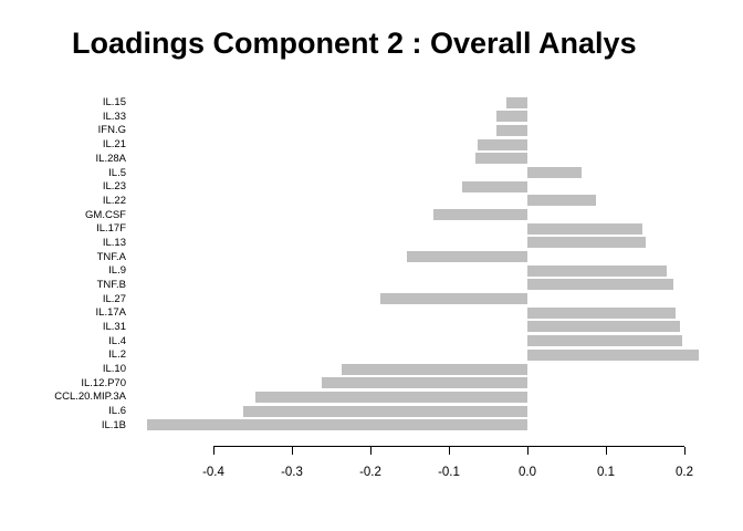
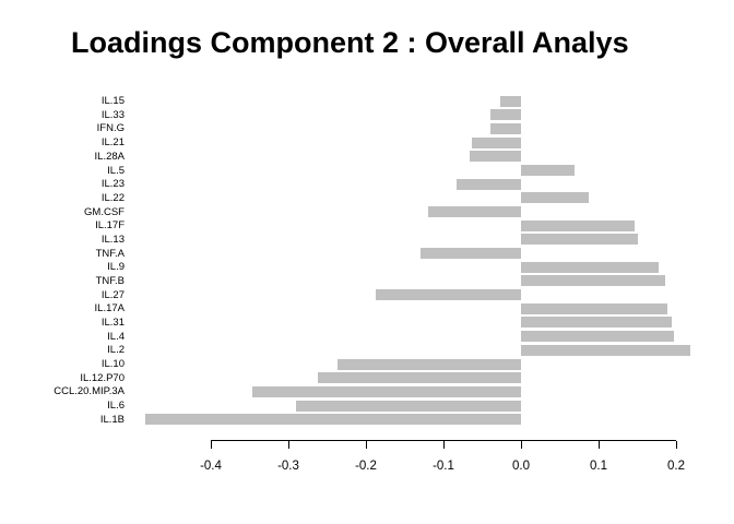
TNF.A: -0.15 -> -0.13
IL.6: -0.36 -> -0.29
